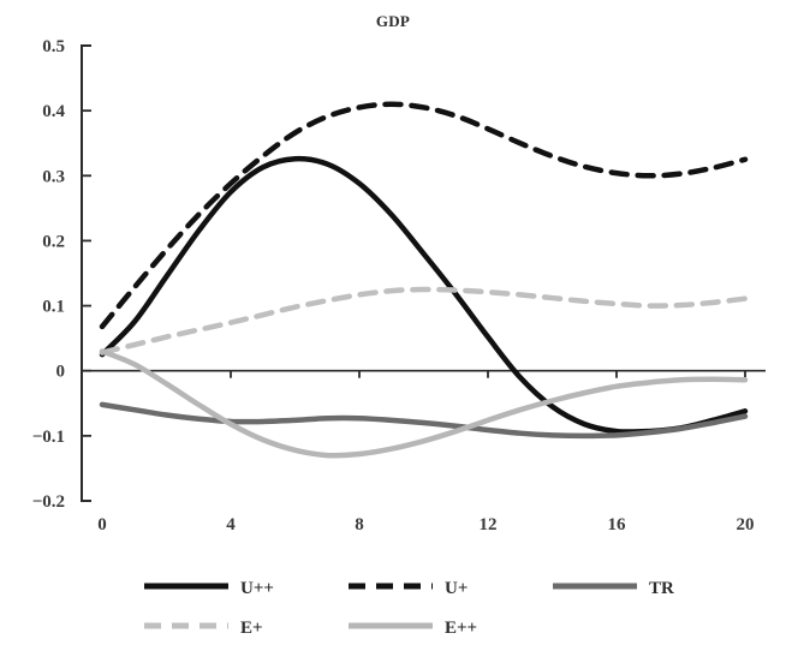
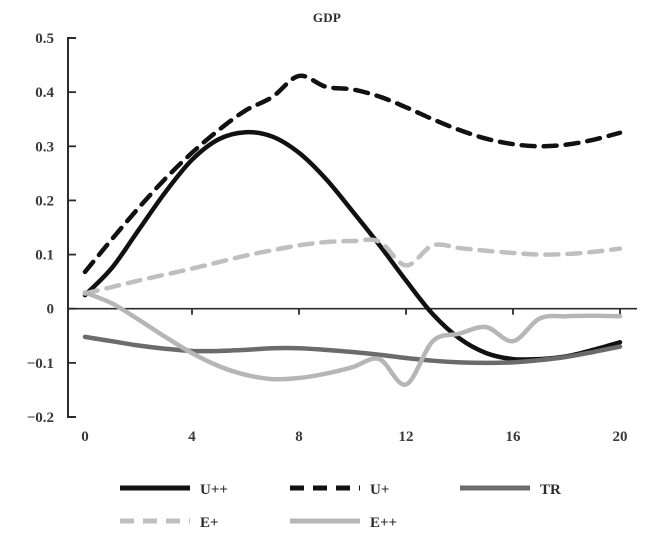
U+/8: 0.41 -> 0.43
E+/12: 0.12 -> 0.08
E++/12: -0.08 -> -0.14
E++/16: -0.02 -> -0.06
